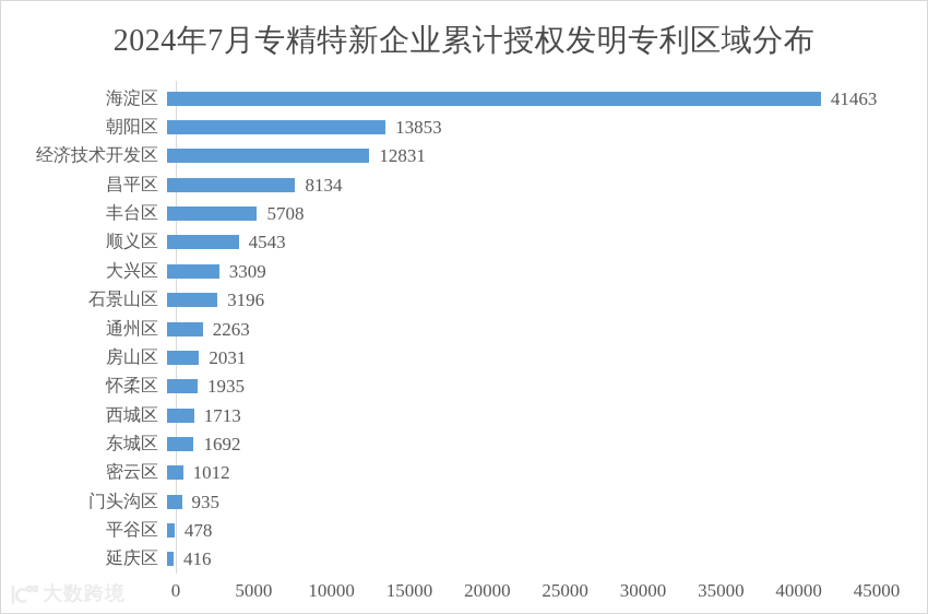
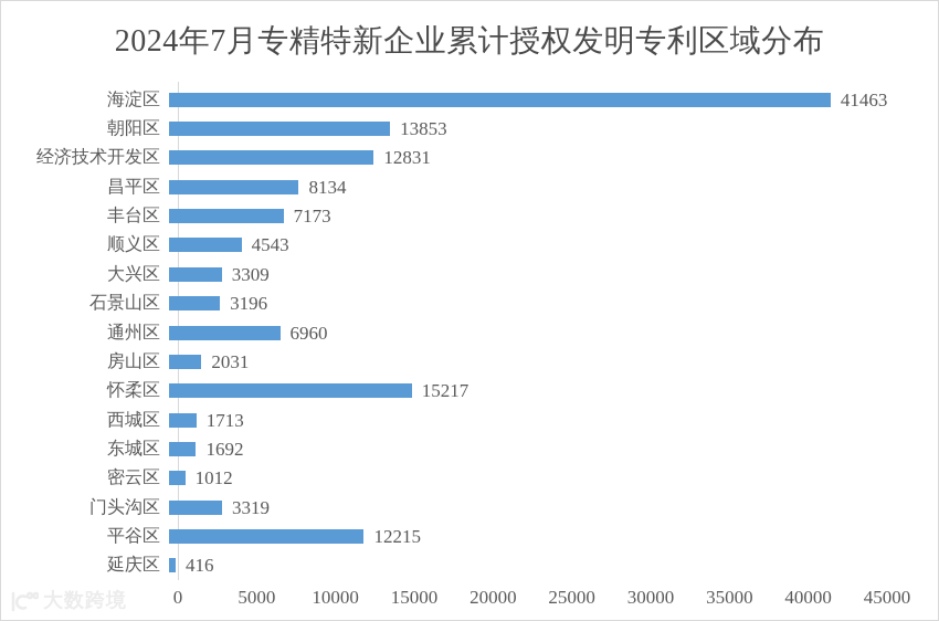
丰台区: 5708 -> 7173
通州区: 2263 -> 6960
怀柔区: 1935 -> 15217
门头沟区: 935 -> 3319
平谷区: 478 -> 12215
